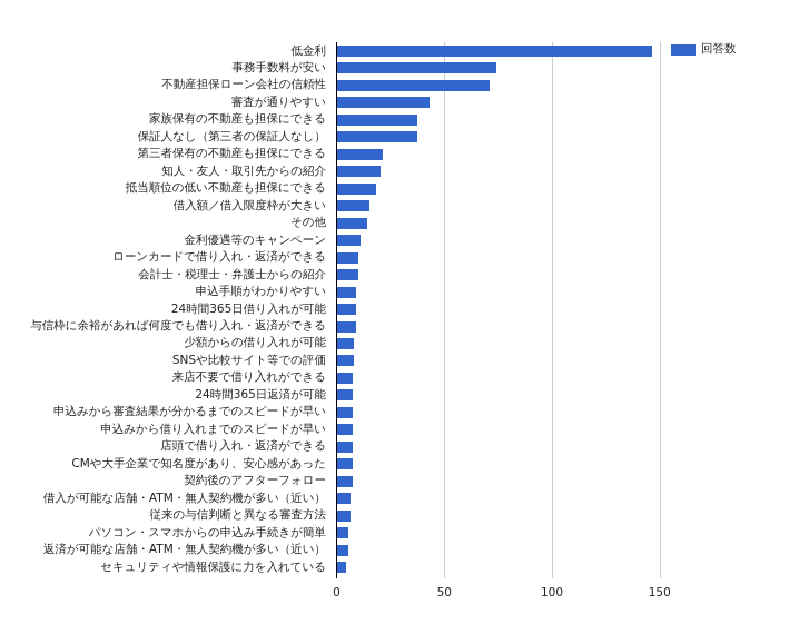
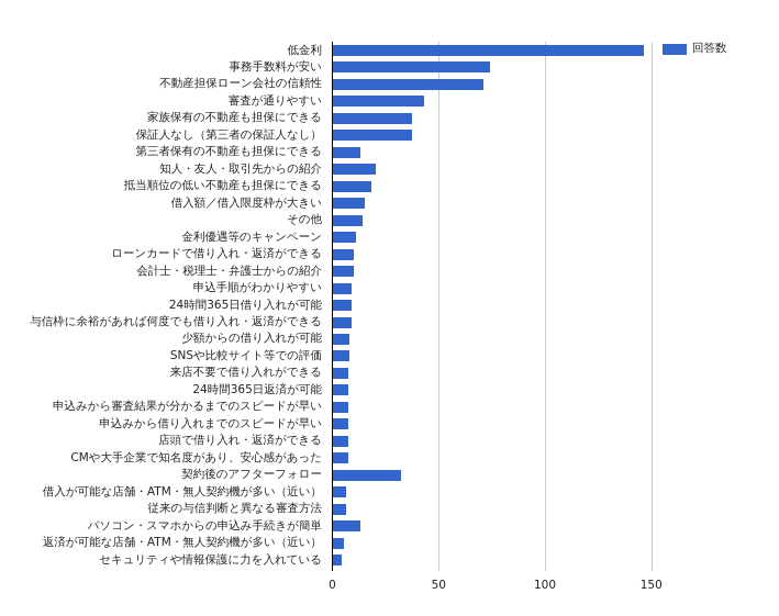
第三者保有の不動産も担保にできる: 21 -> 13
契約後のアフターフォロー: 7 -> 32
パソコン・スマホからの申込み手続きが簡単: 5 -> 13
